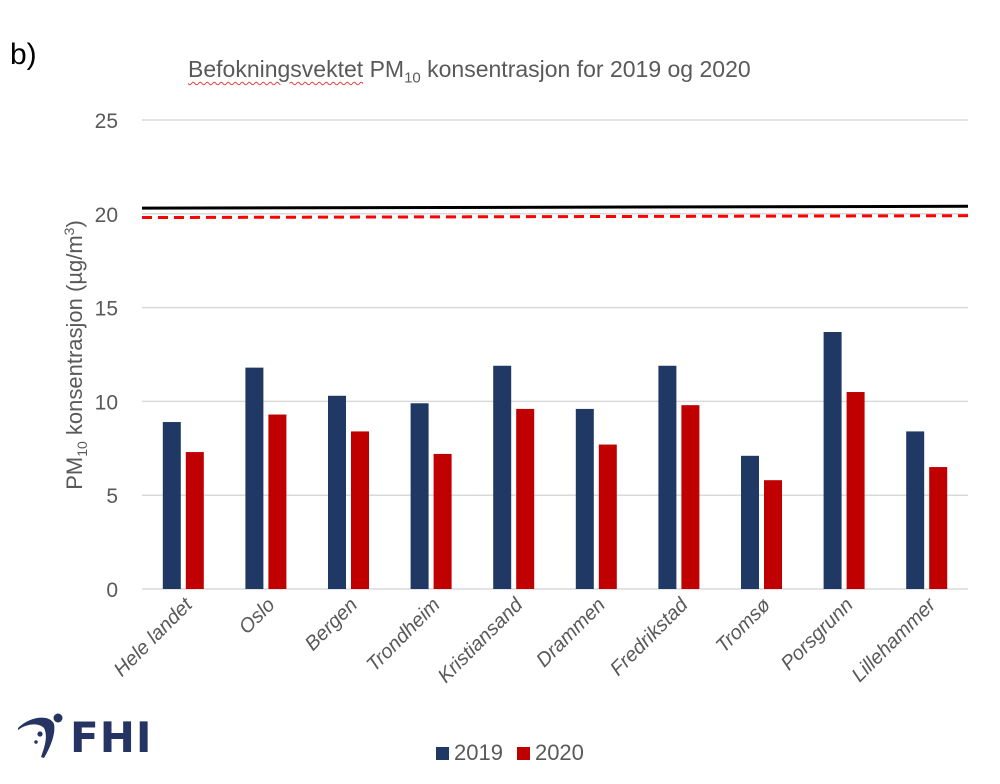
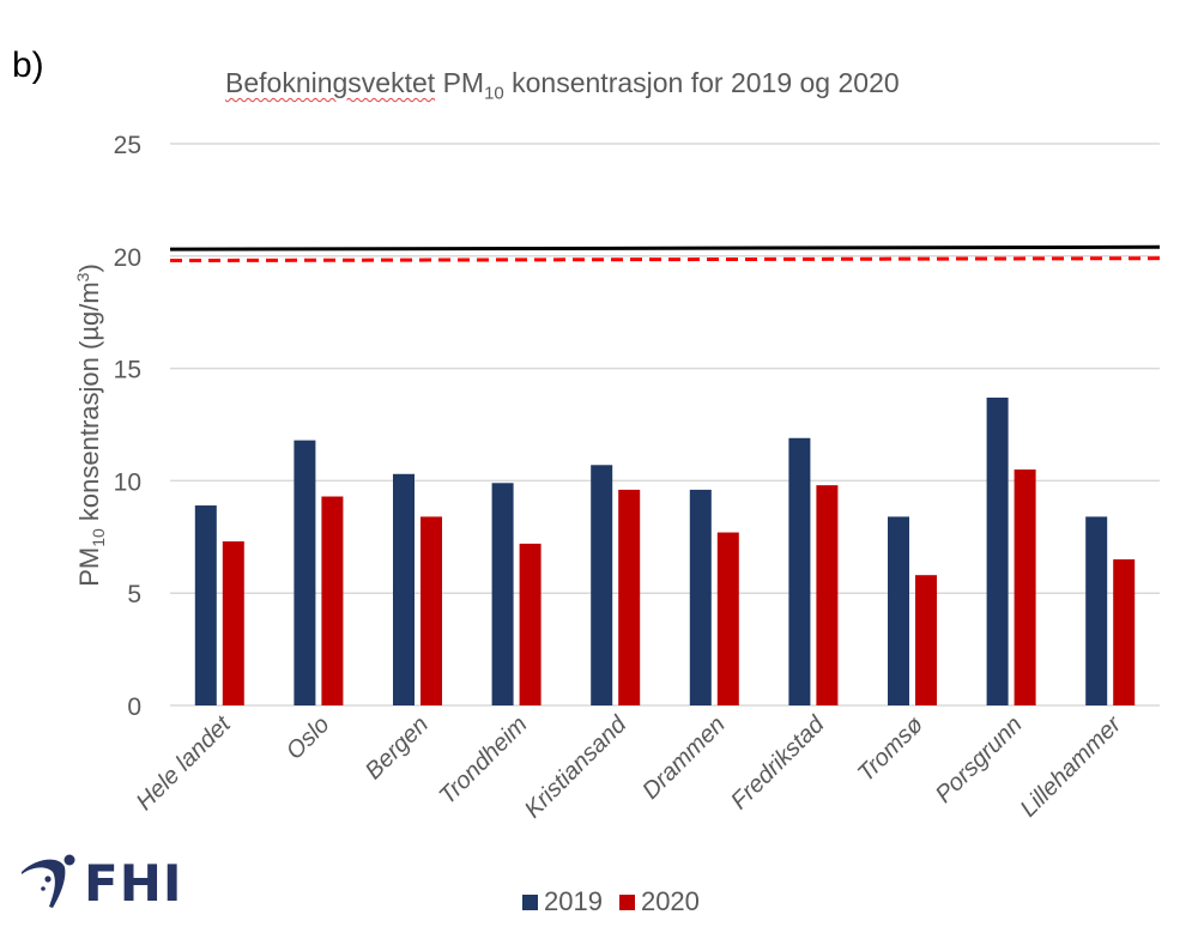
2019/Kristiansand: 11.9 -> 10.7
2019/Tromsø: 7.1 -> 8.4
